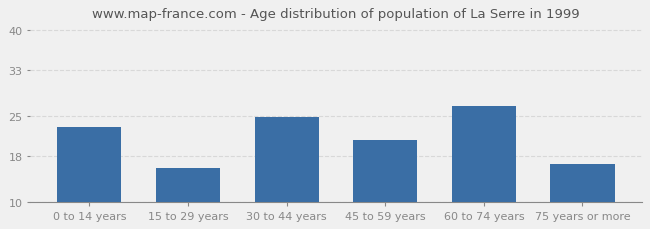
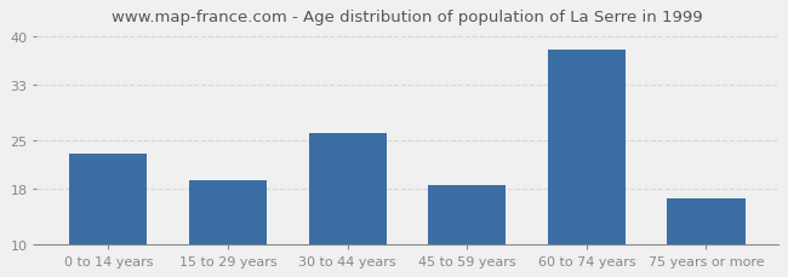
15 to 29 years: 15.8 -> 19.2
30 to 44 years: 24.8 -> 26.0
45 to 59 years: 20.8 -> 18.5
60 to 74 years: 26.8 -> 38.0
